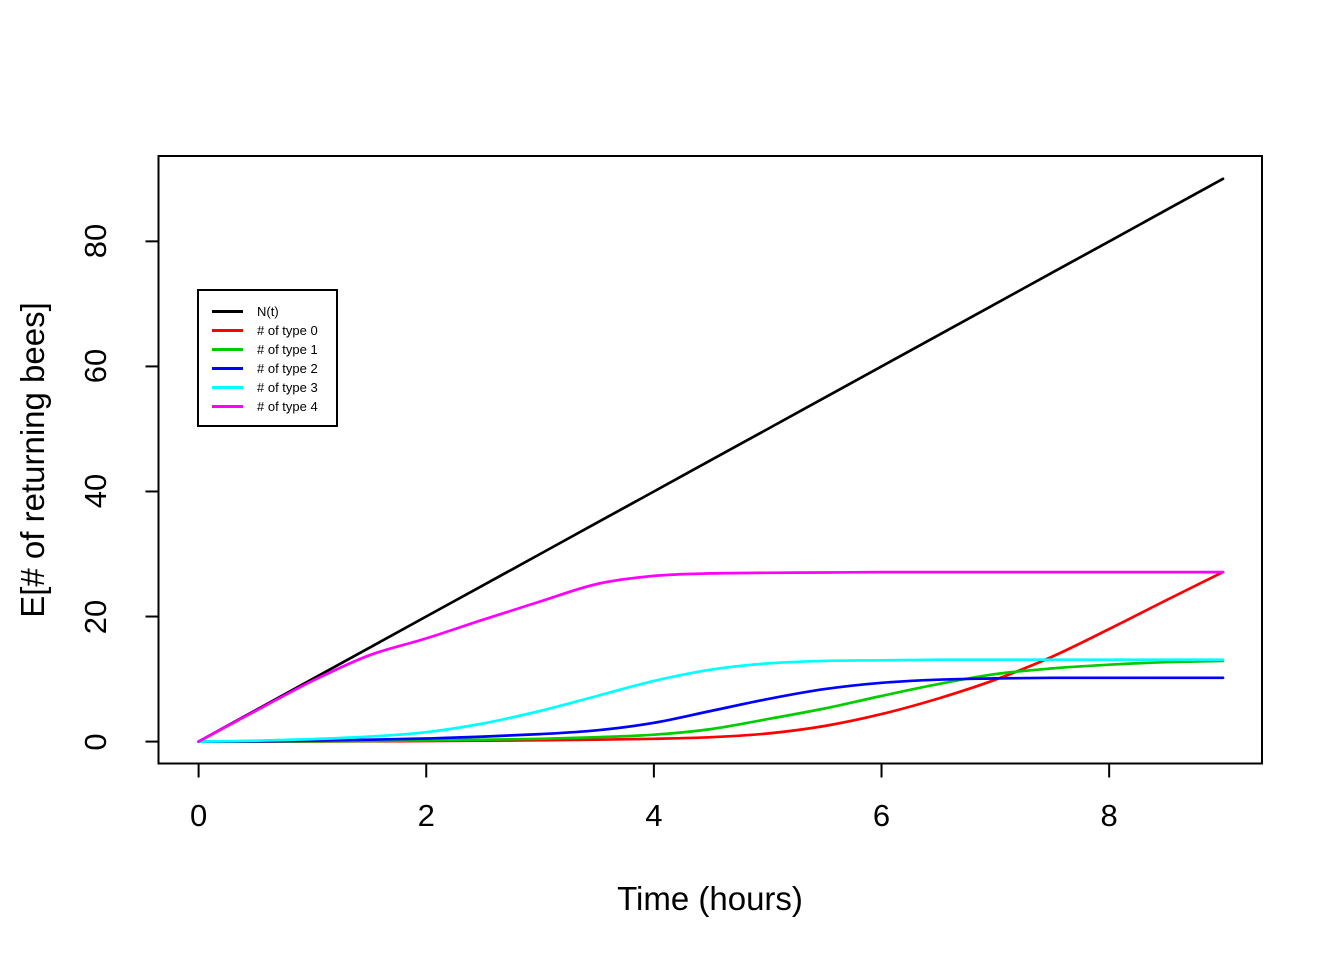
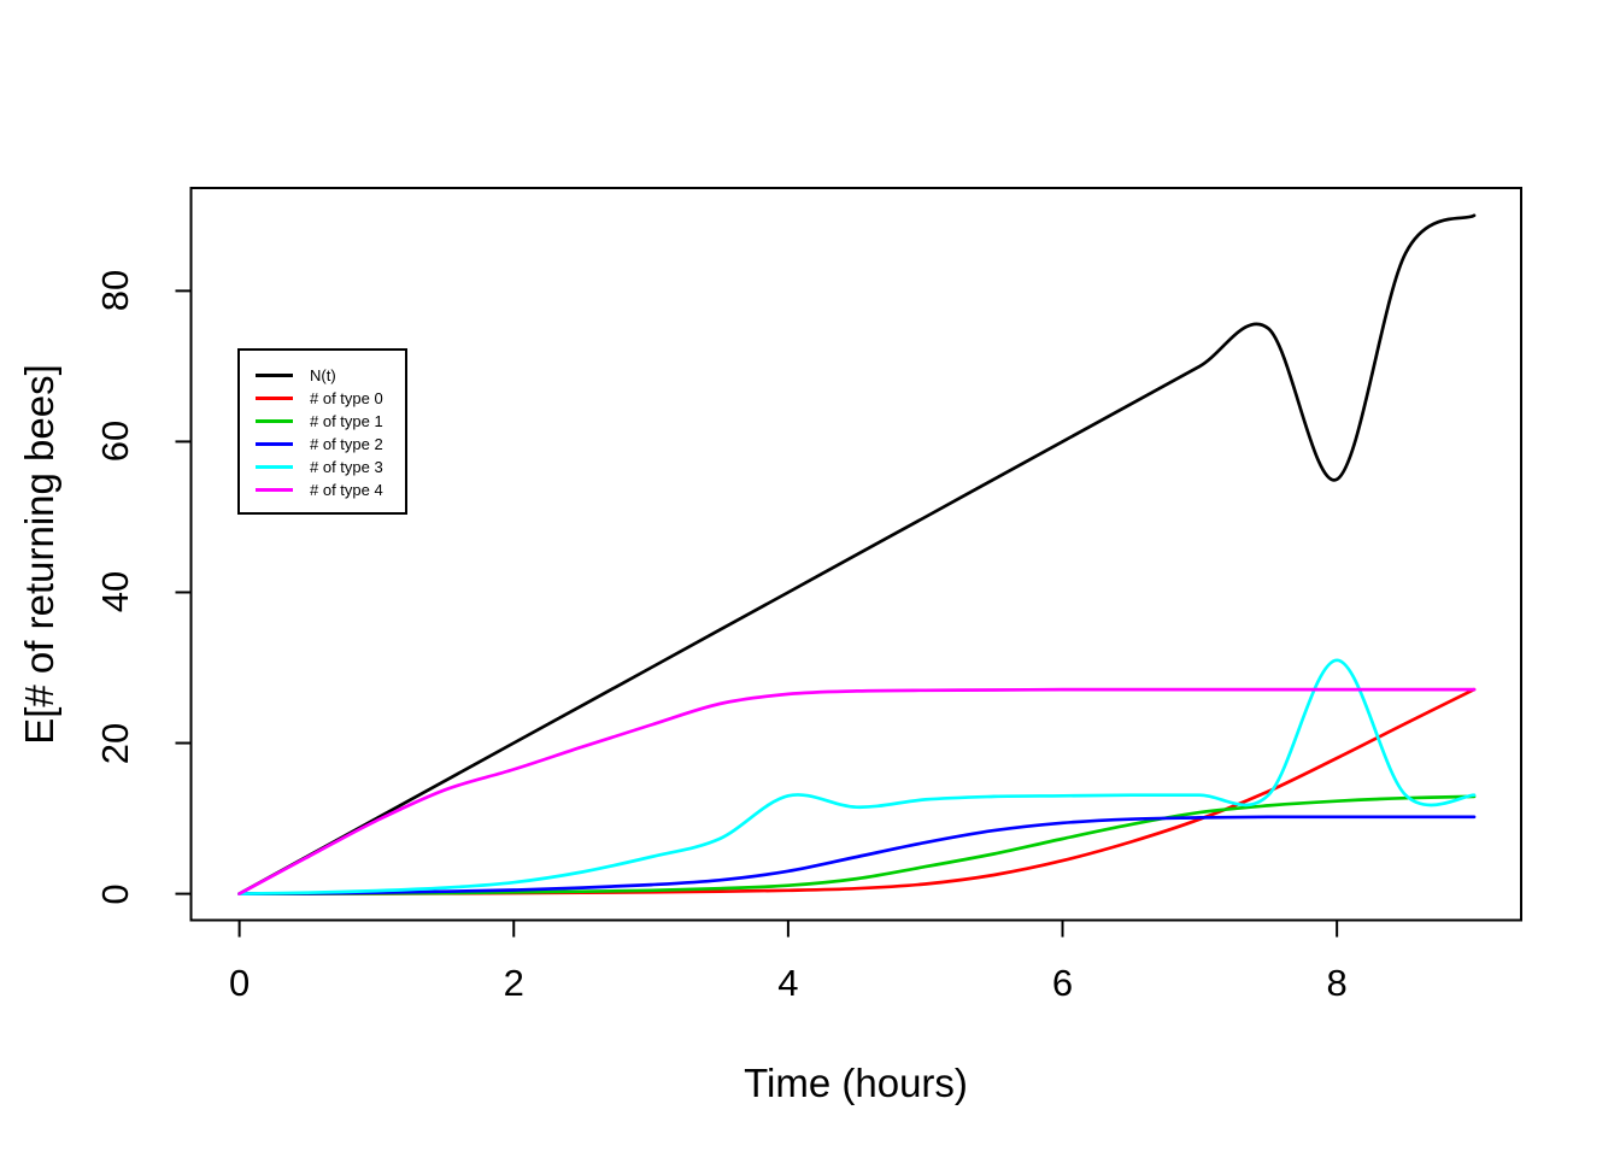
# of type 3/4: 10 -> 13
N(t)/8: 80 -> 55
# of type 3/8: 13 -> 31
